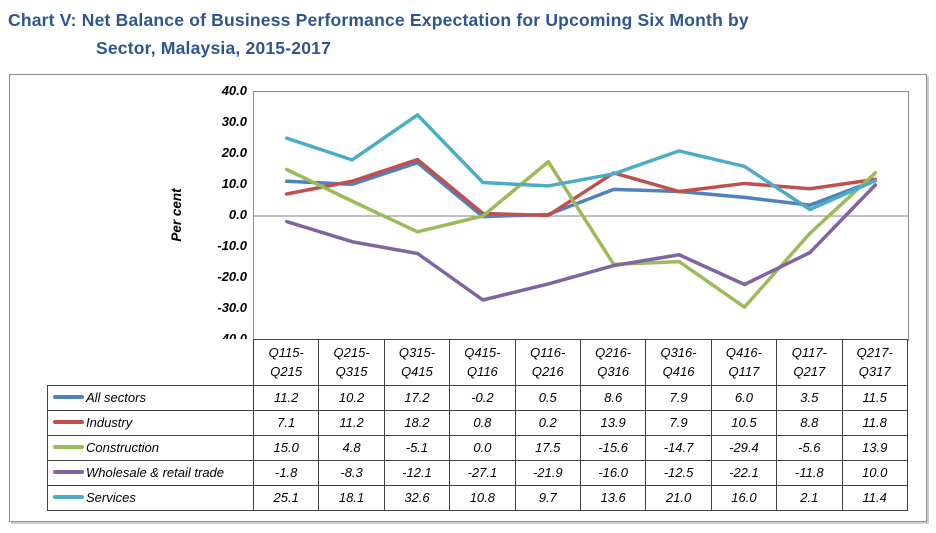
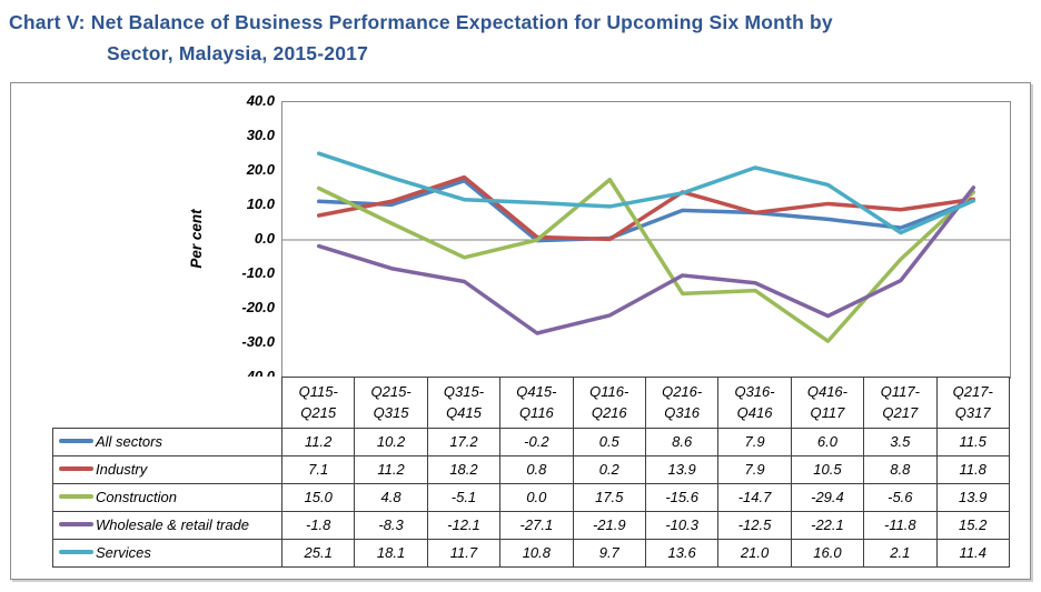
Services/Q315-Q415: 32.6 -> 11.7
Wholesale & retail trade/Q216-Q316: -16.0 -> -10.3
Wholesale & retail trade/Q217-Q317: 10.0 -> 15.2
